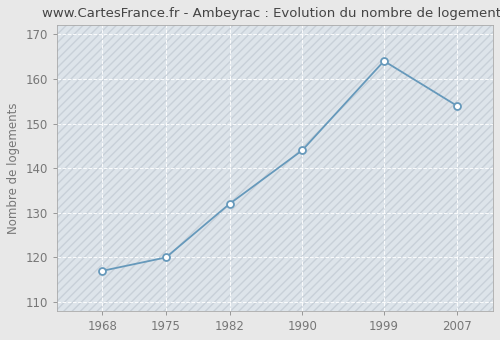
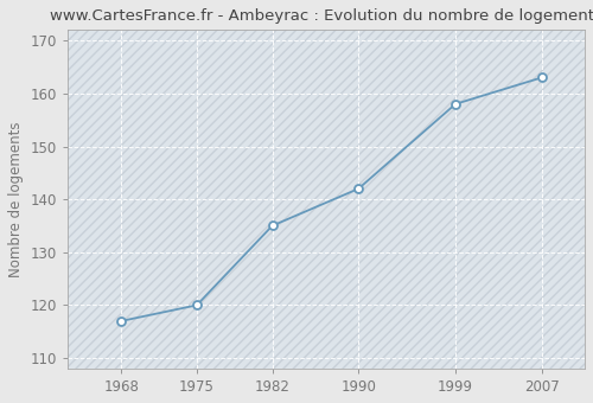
1982: 132 -> 135
1990: 144 -> 142
1999: 164 -> 158
2007: 154 -> 163
